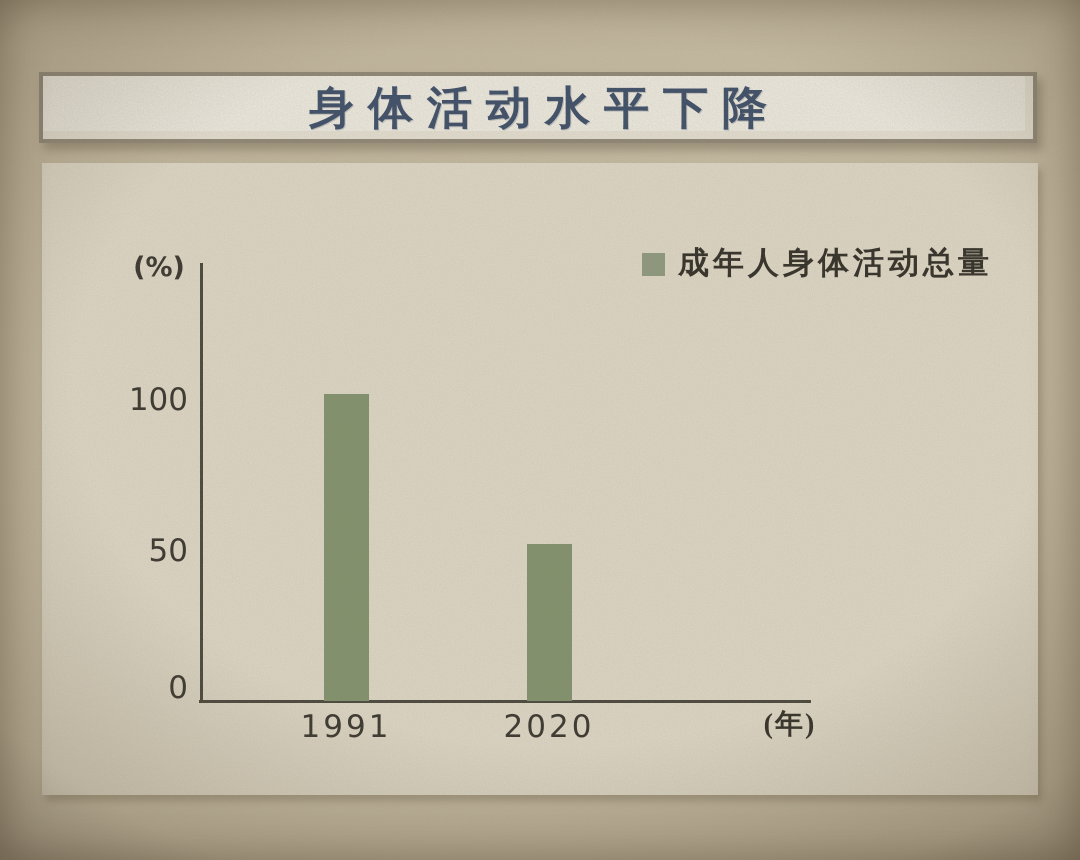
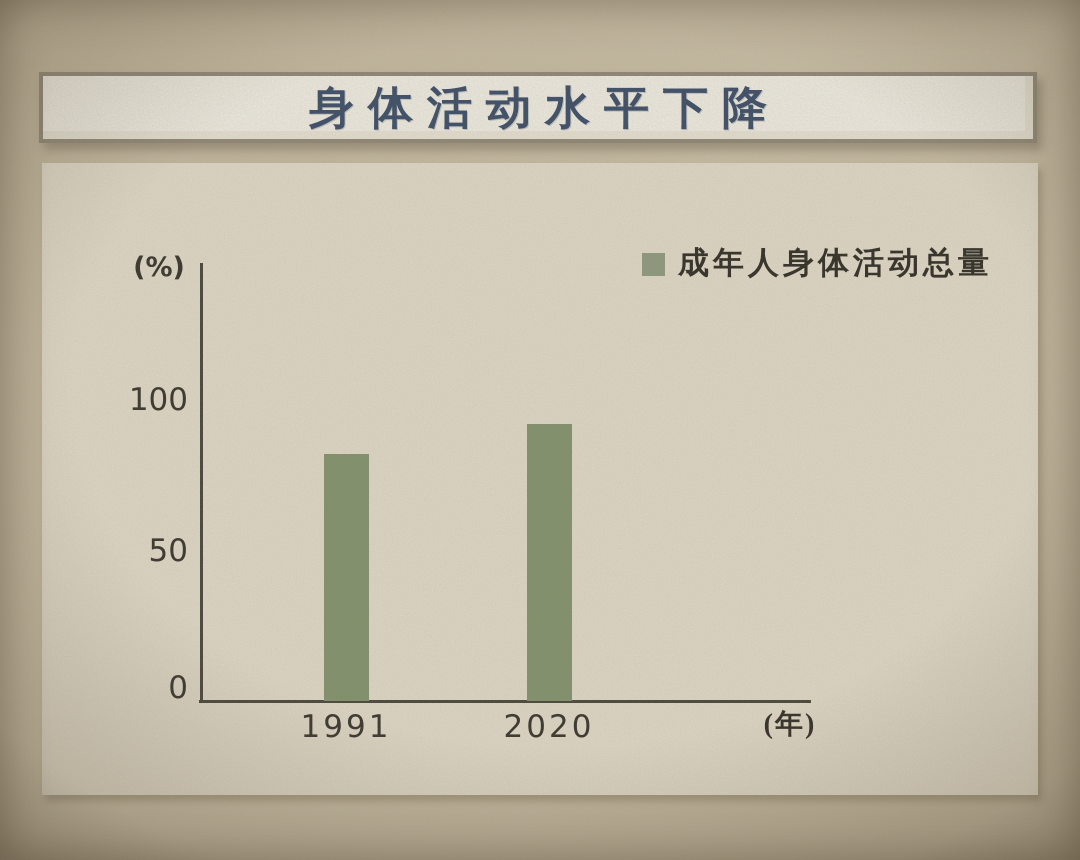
1991: 102 -> 82
2020: 52 -> 92
